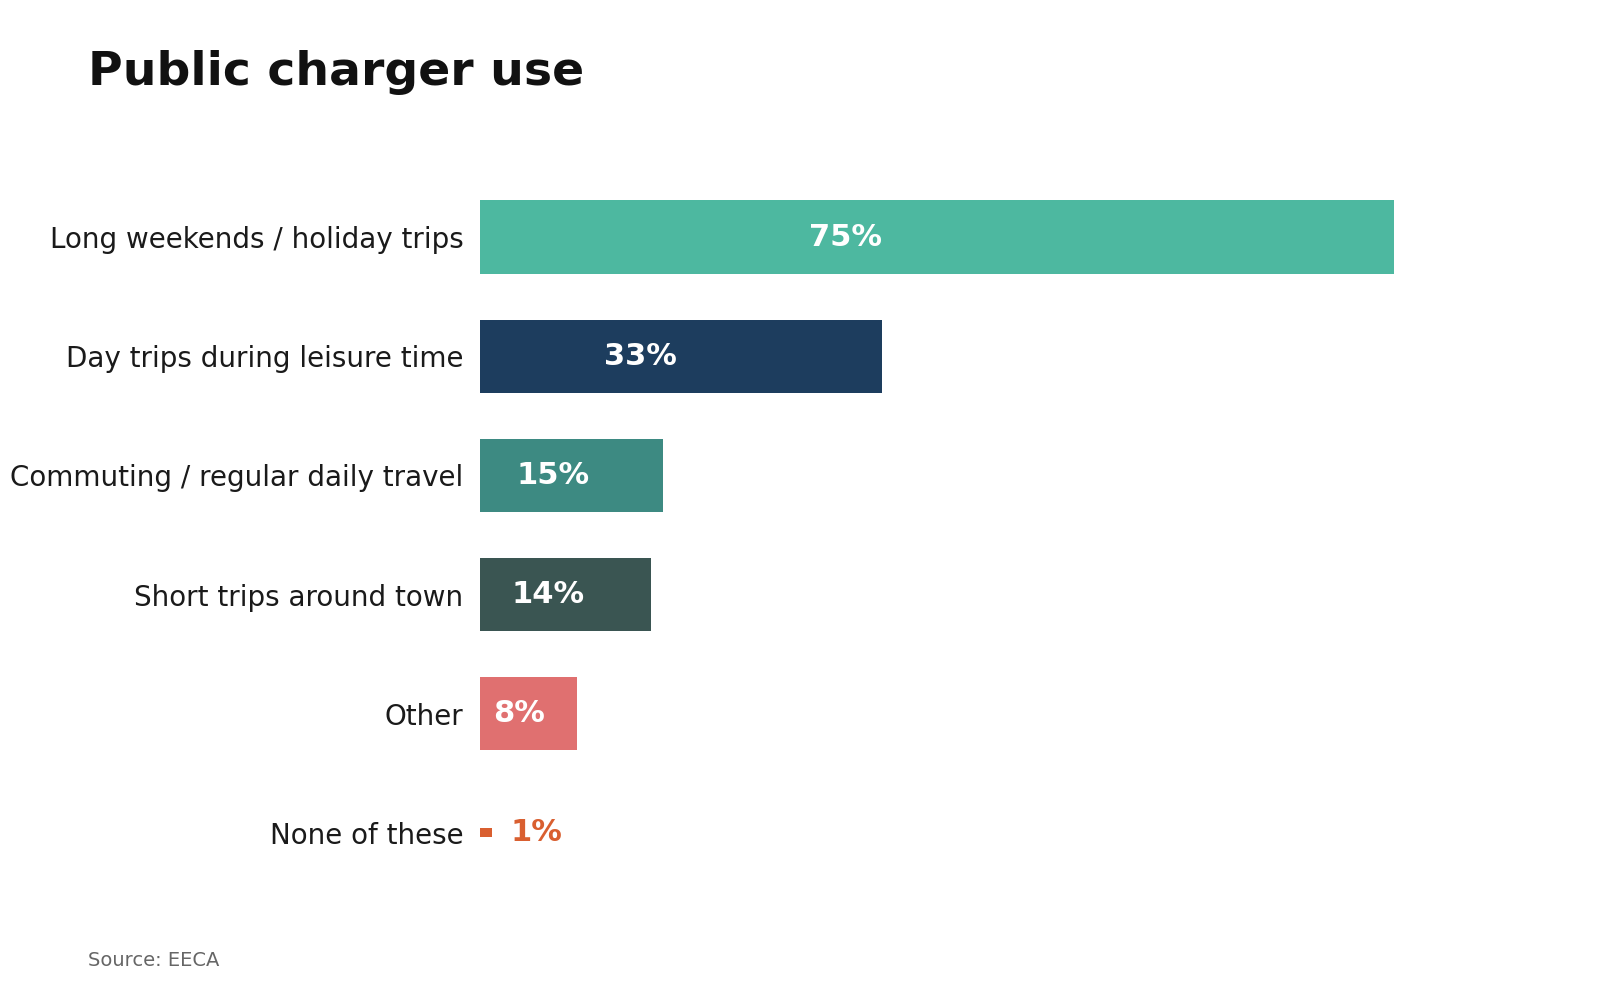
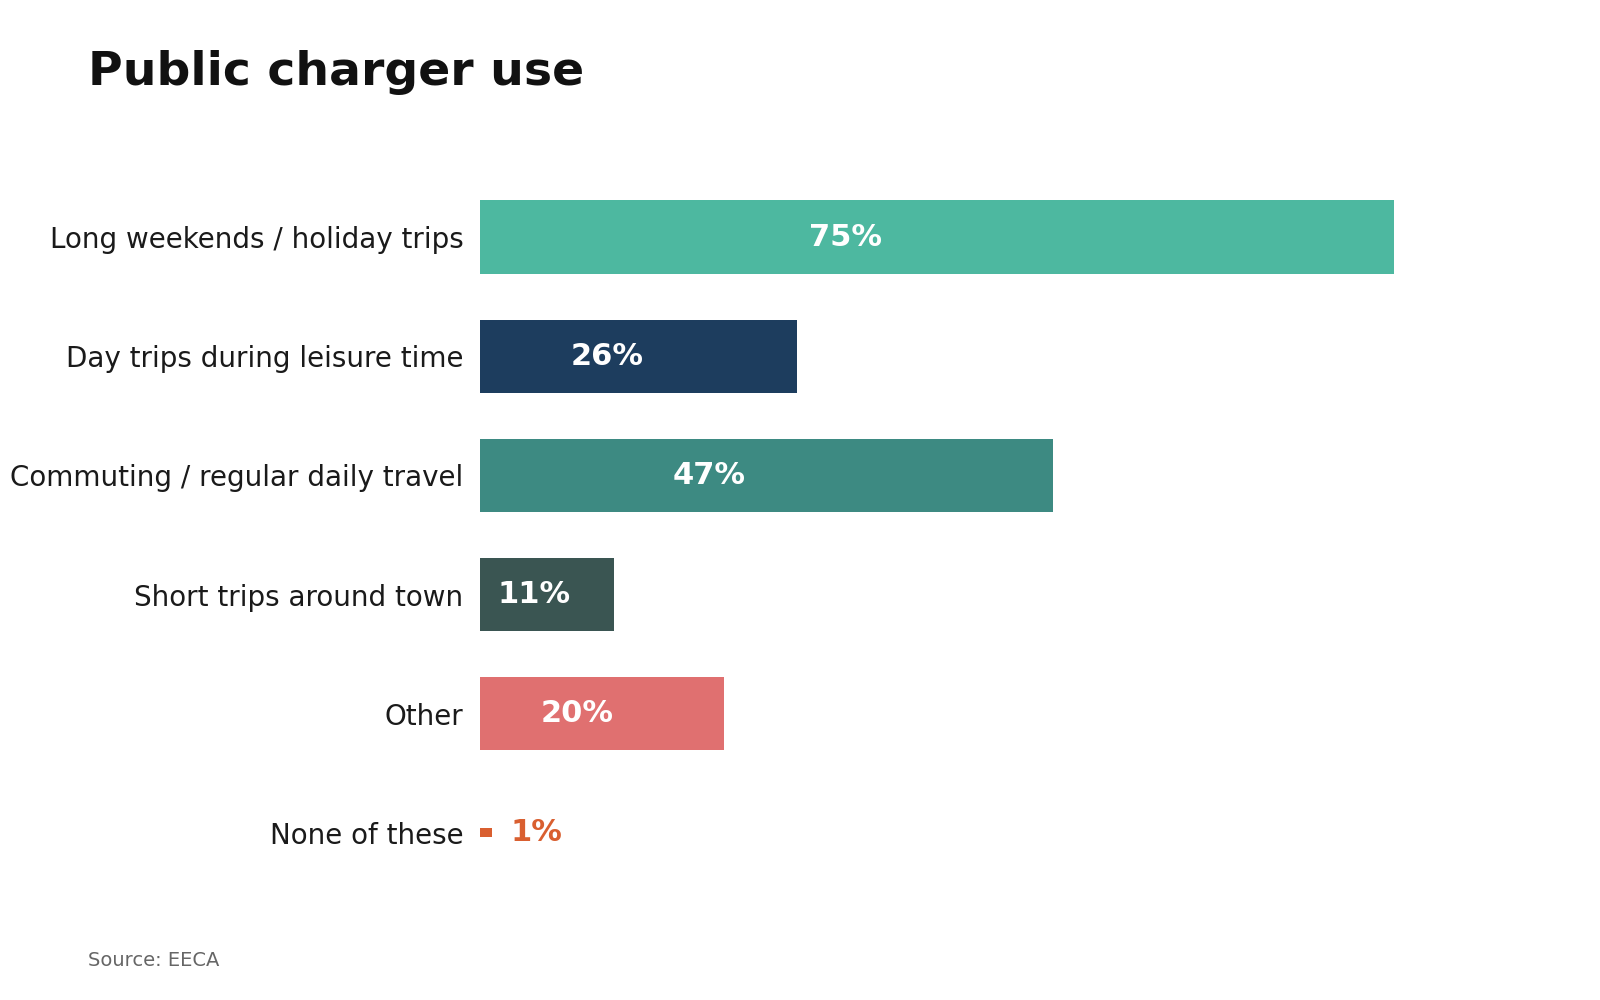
Day trips during leisure time: 33% -> 26%
Commuting / regular daily travel: 15% -> 47%
Short trips around town: 14% -> 11%
Other: 8% -> 20%
